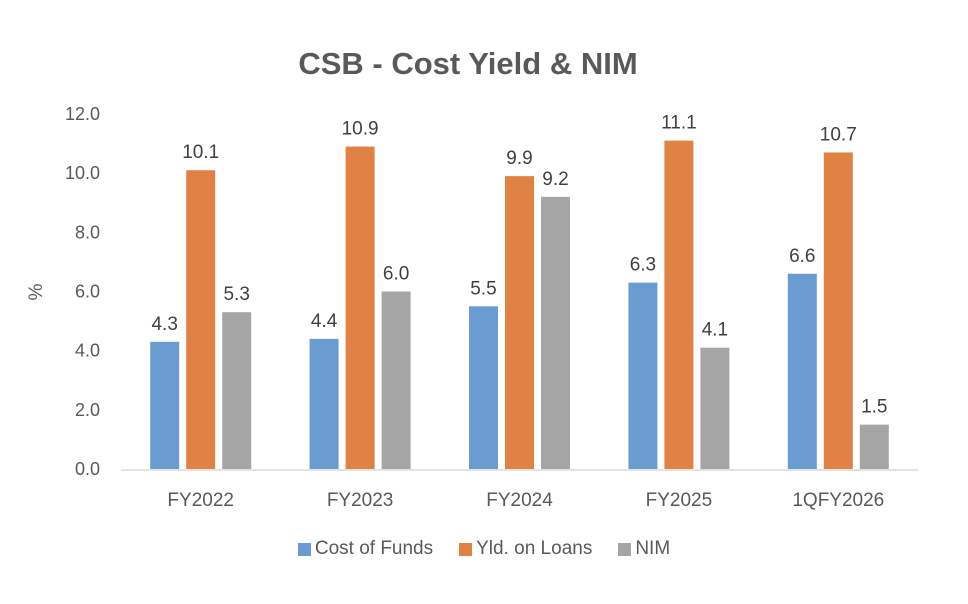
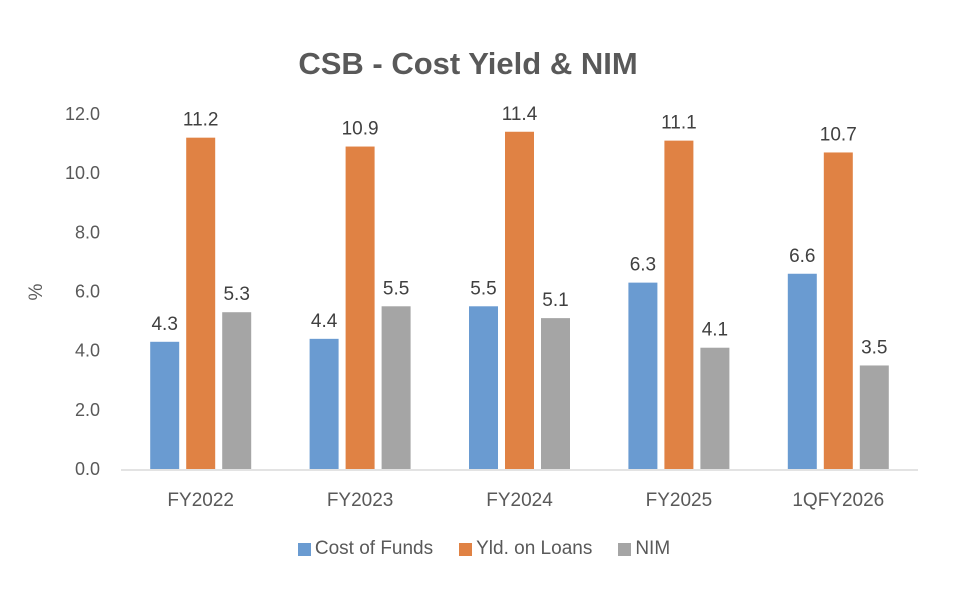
Yld. on Loans/FY2022: 10.1 -> 11.2
NIM/FY2023: 6.0 -> 5.5
Yld. on Loans/FY2024: 9.9 -> 11.4
NIM/FY2024: 9.2 -> 5.1
NIM/1QFY2026: 1.5 -> 3.5
